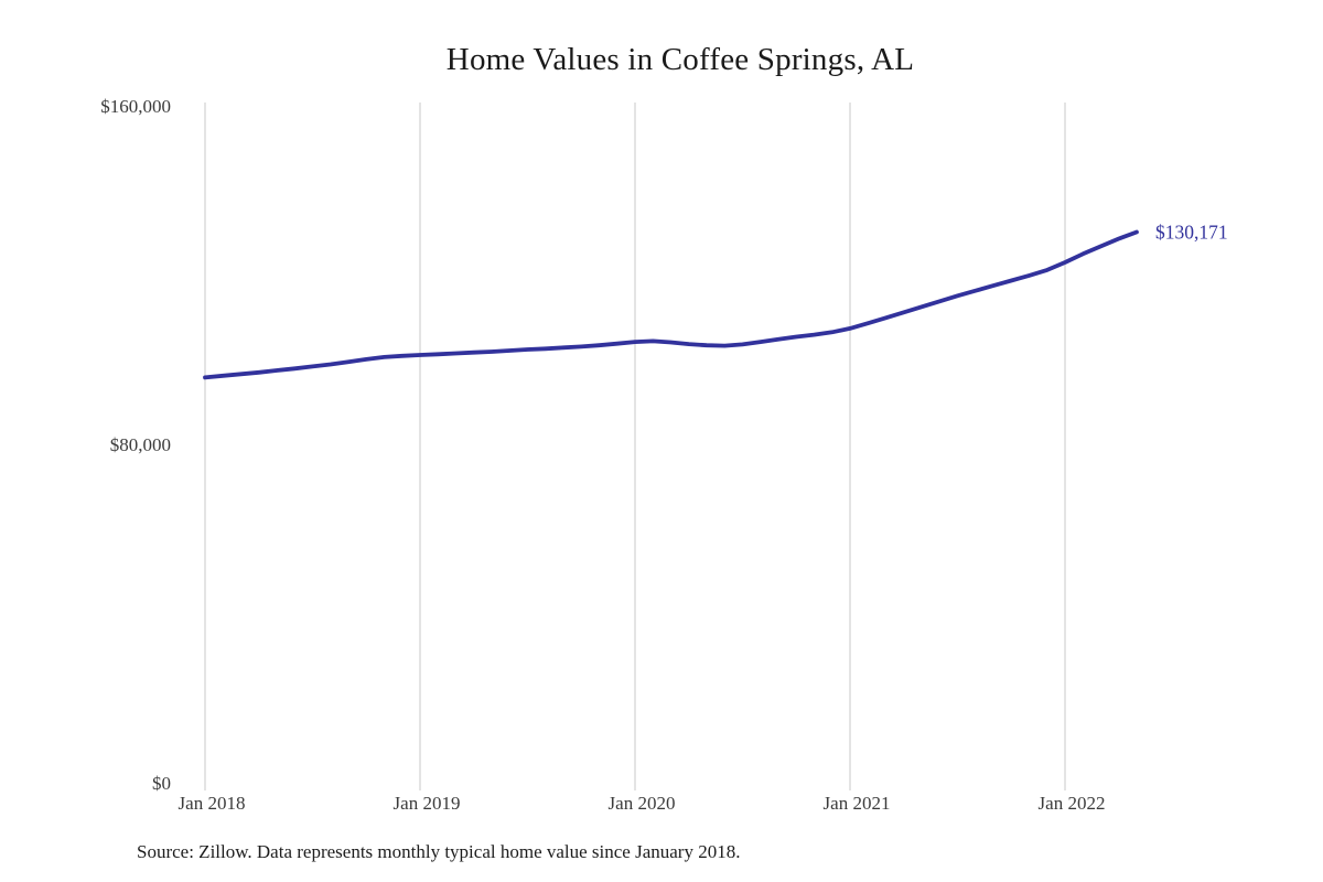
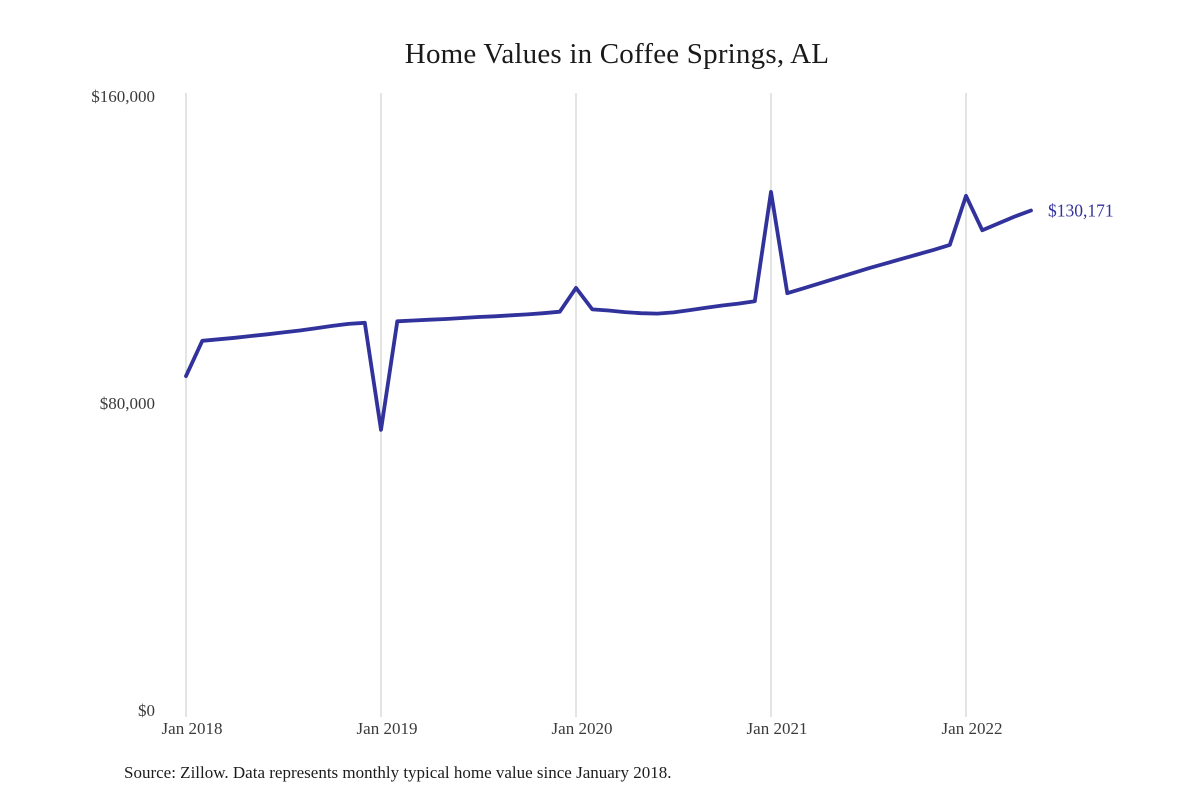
Jan 2018: $96000 -> $87000
Jan 2019: $101000 -> $73000
Jan 2020: $104000 -> $110000
Jan 2021: $107000 -> $135000
Jan 2022: $123000 -> $134000
